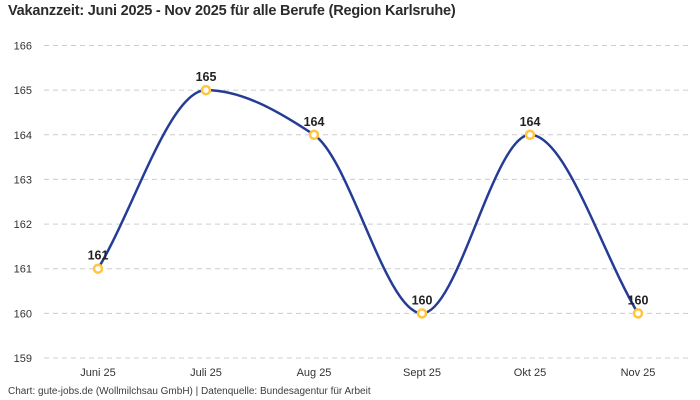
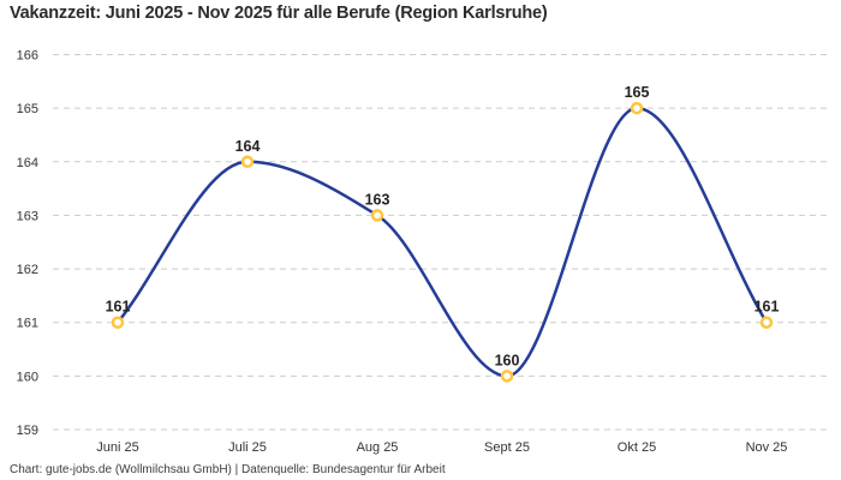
Juli 25: 165 -> 164
Aug 25: 164 -> 163
Okt 25: 164 -> 165
Nov 25: 160 -> 161
